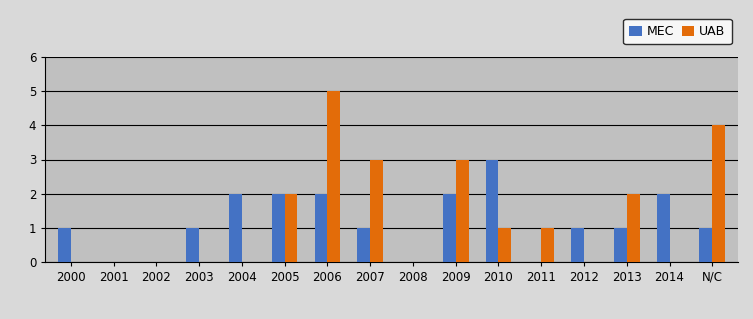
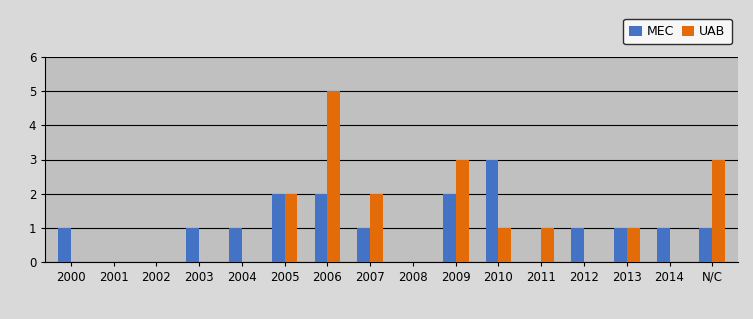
MEC/2004: 2 -> 1
UAB/2007: 3 -> 2
UAB/2013: 2 -> 1
MEC/2014: 2 -> 1
UAB/N/C: 4 -> 3
